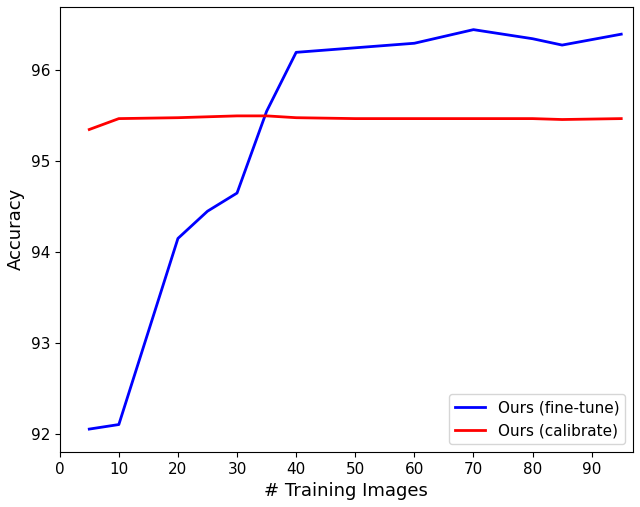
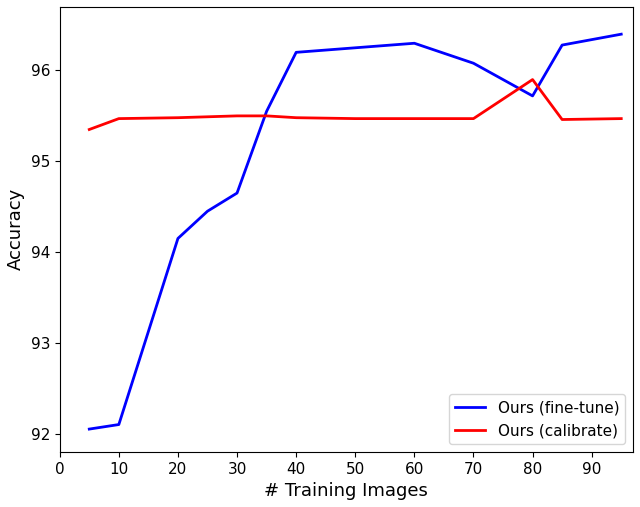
Ours (fine-tune)/70: 96.45 -> 96.08
Ours (fine-tune)/80: 96.35 -> 95.72
Ours (calibrate)/80: 95.47 -> 95.90
